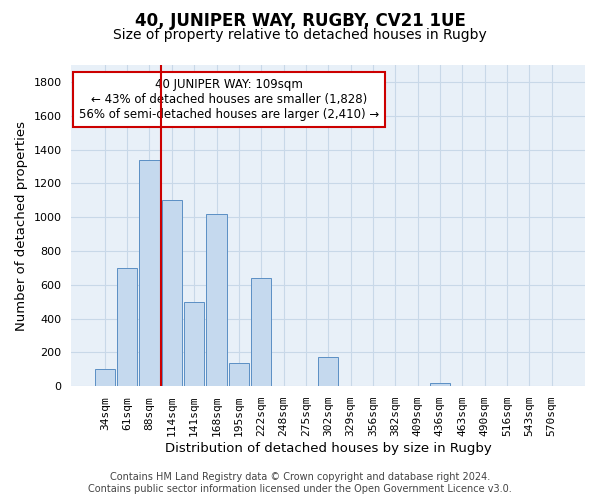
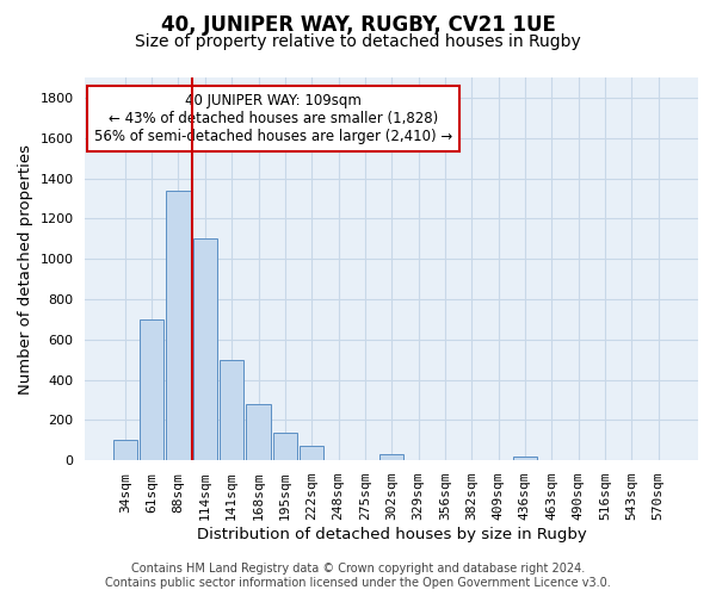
168sqm: 1020 -> 280
222sqm: 640 -> 80
302sqm: 170 -> 30
